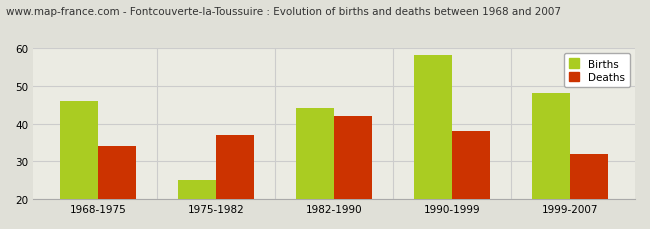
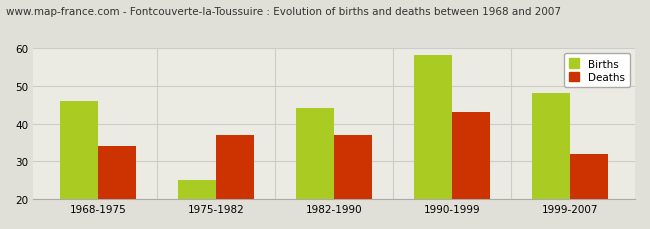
Deaths/1982-1990: 42 -> 37
Deaths/1990-1999: 38 -> 43
